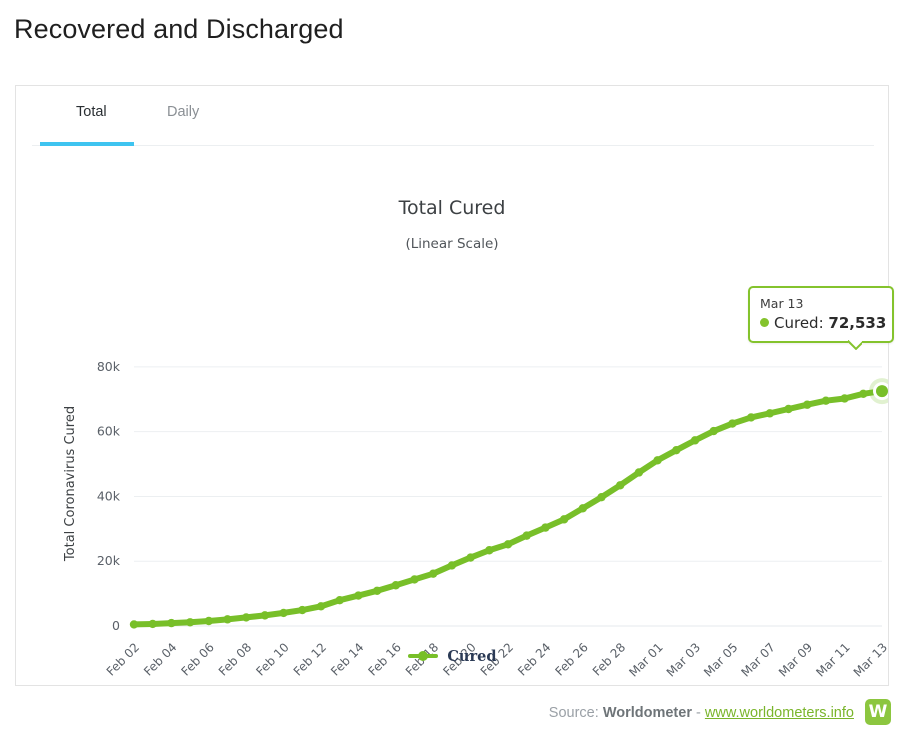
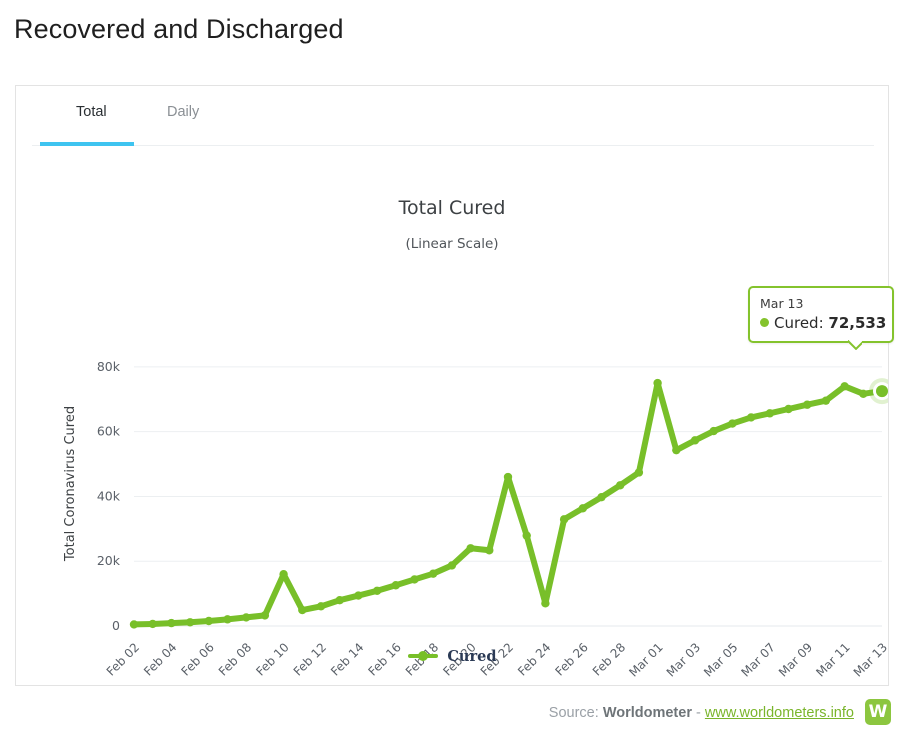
Feb 10: 4k -> 16k
Feb 20: 21k -> 24k
Feb 22: 25k -> 46k
Feb 24: 30k -> 7k
Mar 01: 51k -> 75k
Mar 11: 70k -> 74k
